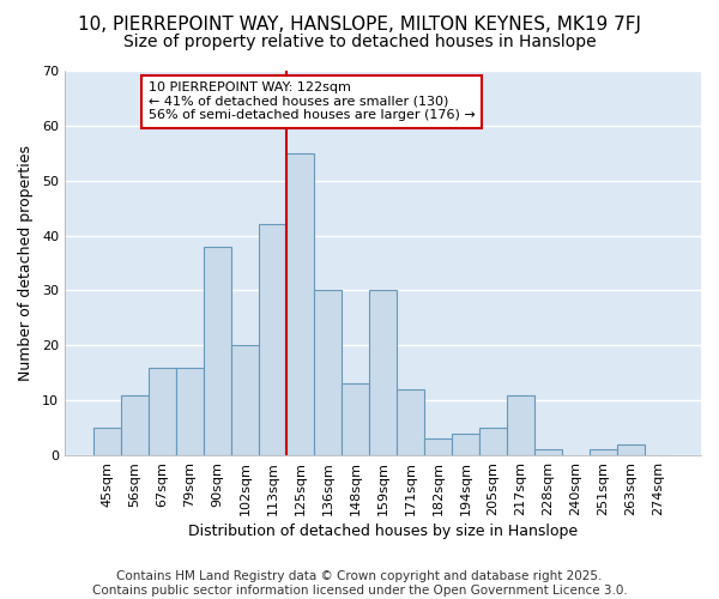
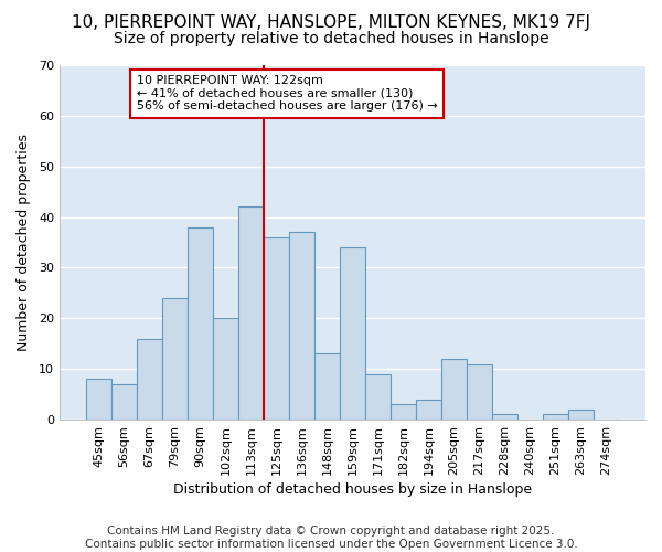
45sqm: 5 -> 8
56sqm: 11 -> 7
79sqm: 16 -> 24
125sqm: 55 -> 36
136sqm: 30 -> 37
159sqm: 30 -> 34
171sqm: 12 -> 9
205sqm: 5 -> 12
